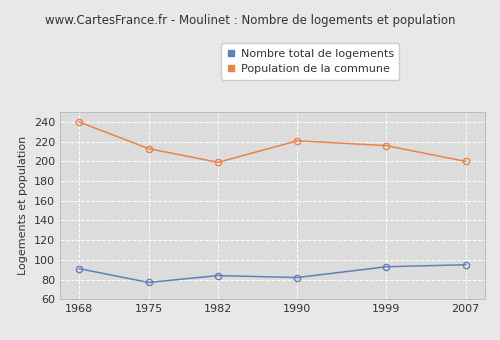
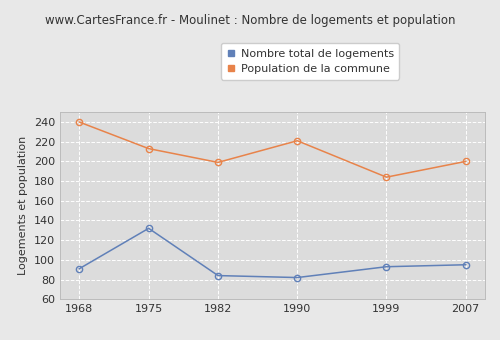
Nombre total de logements/1975: 77 -> 132
Population de la commune/1999: 216 -> 184
